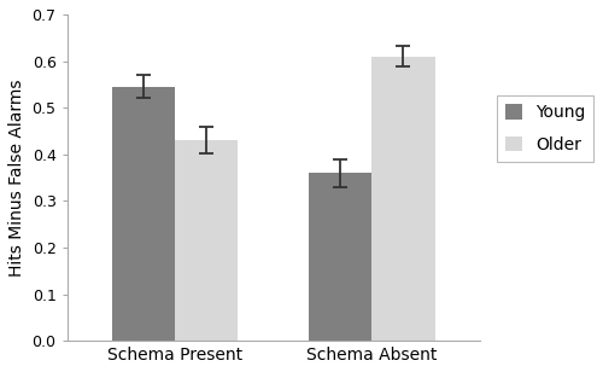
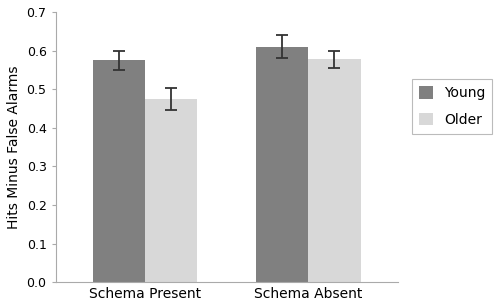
Young/Schema Present: 0.545 -> 0.575
Older/Schema Present: 0.430 -> 0.475
Young/Schema Absent: 0.360 -> 0.610
Older/Schema Absent: 0.610 -> 0.578
